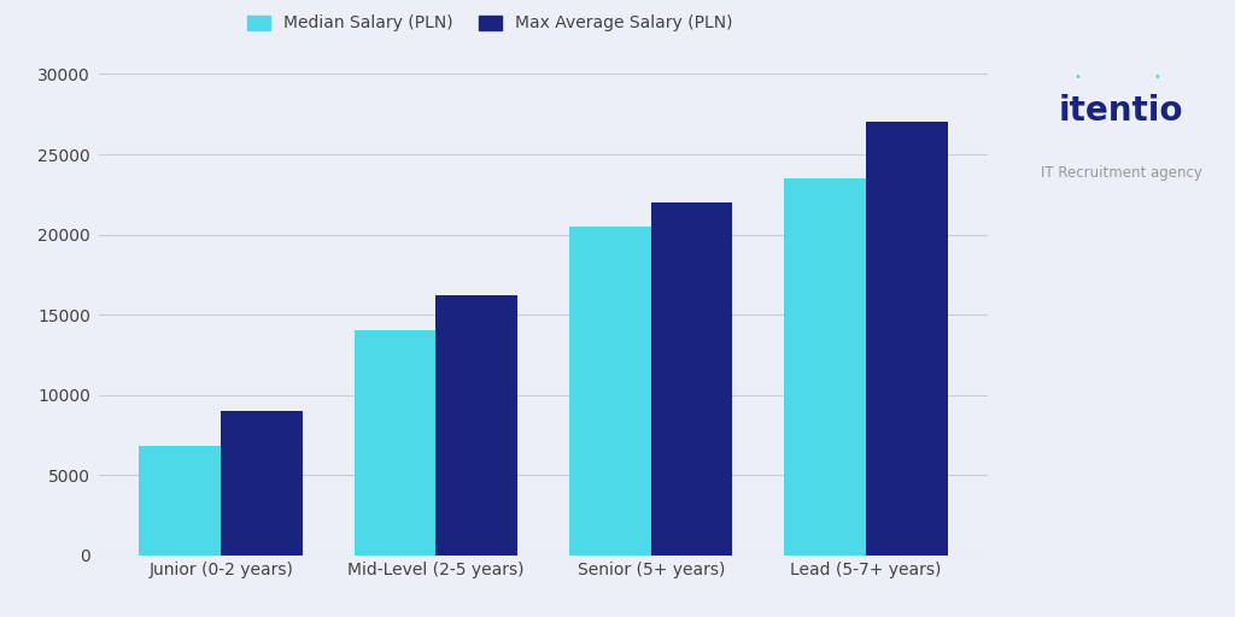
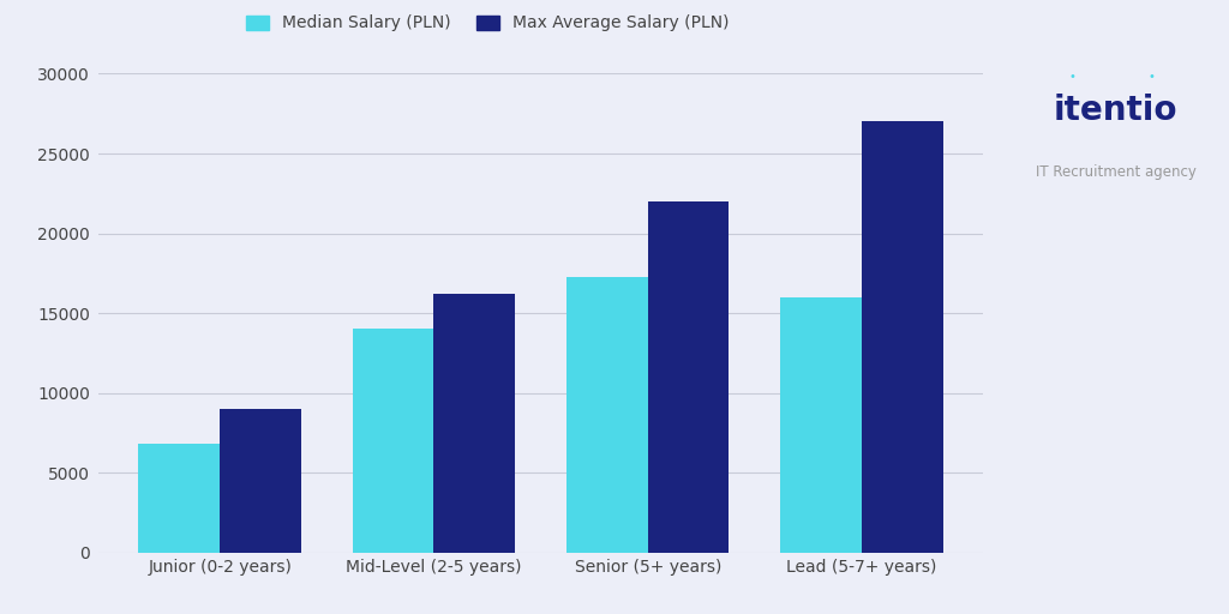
Median Salary (PLN)/Senior (5+ years): 20500 -> 17300
Median Salary (PLN)/Lead (5-7+ years): 23500 -> 16000
